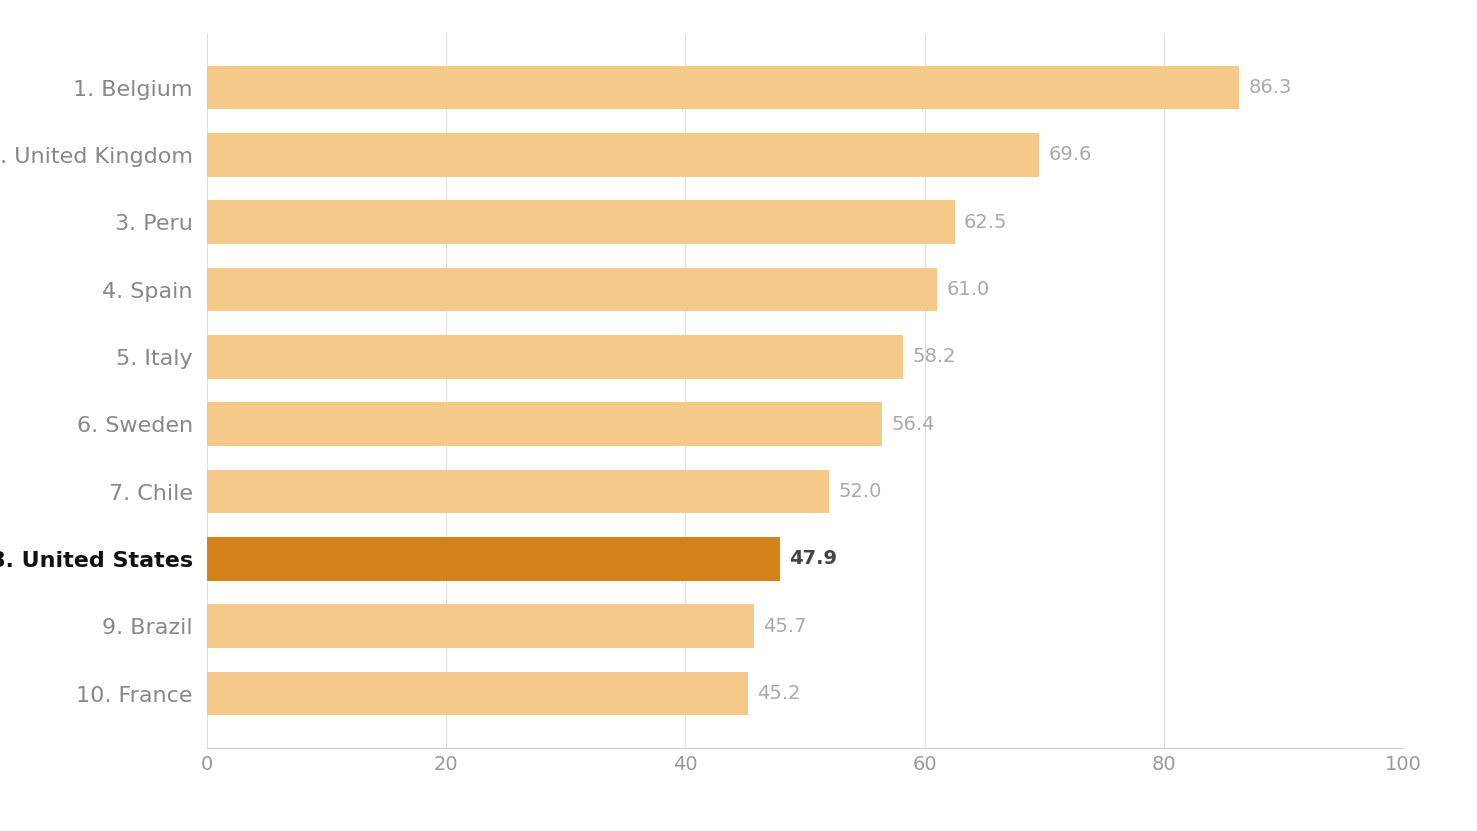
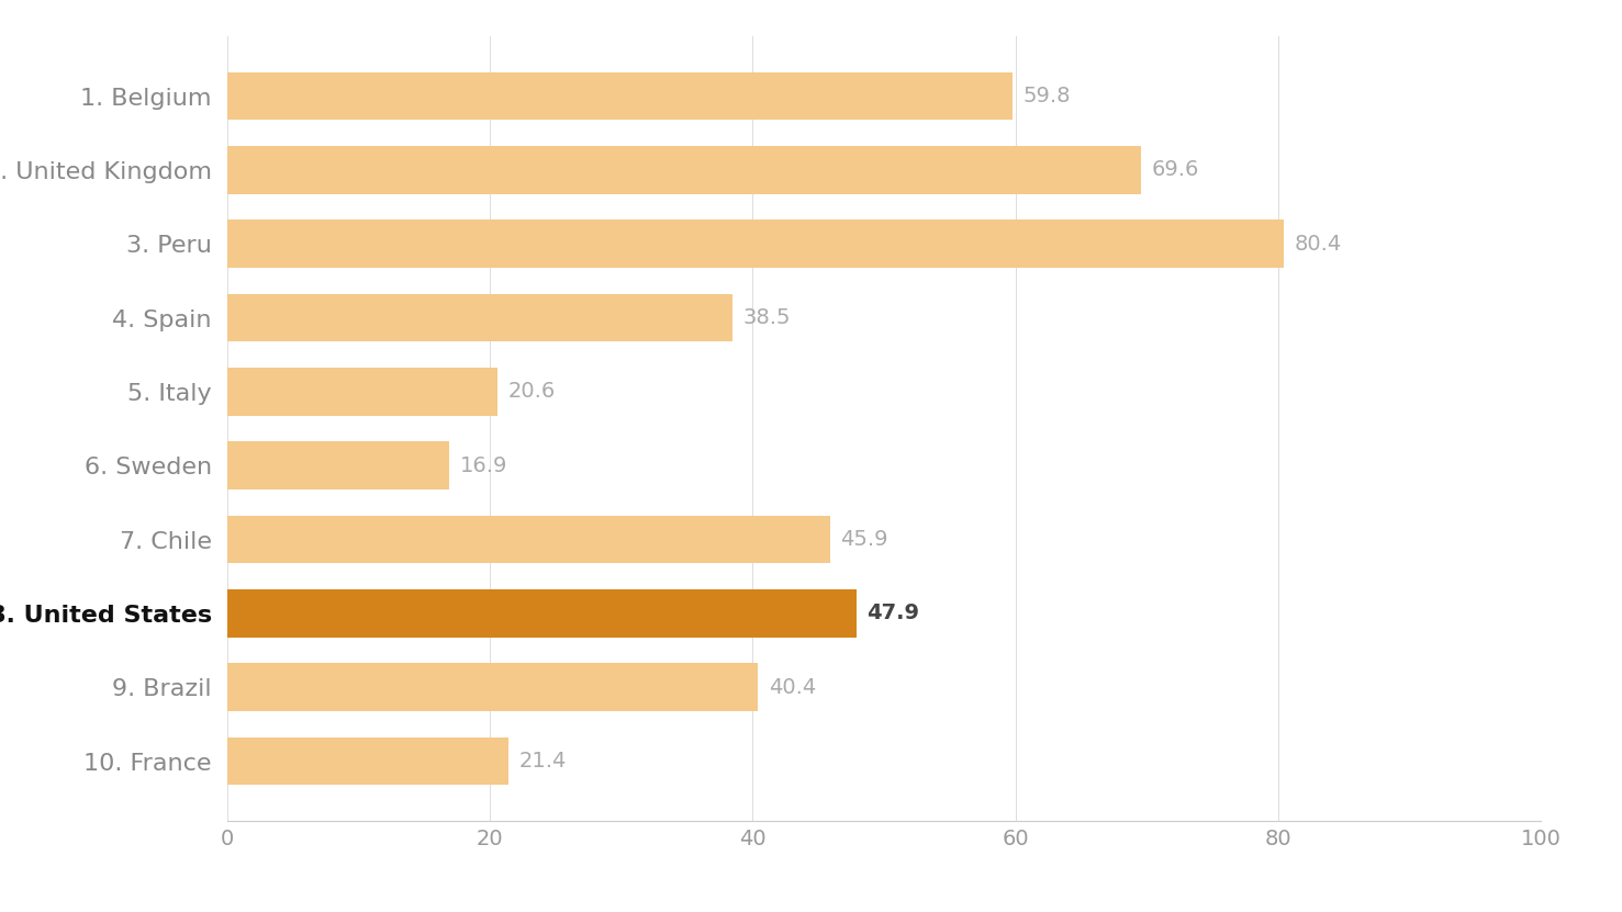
1. Belgium: 86.3 -> 59.8
3. Peru: 62.5 -> 80.4
4. Spain: 61.0 -> 38.5
5. Italy: 58.2 -> 20.6
6. Sweden: 56.4 -> 16.9
7. Chile: 52.0 -> 45.9
9. Brazil: 45.7 -> 40.4
10. France: 45.2 -> 21.4
